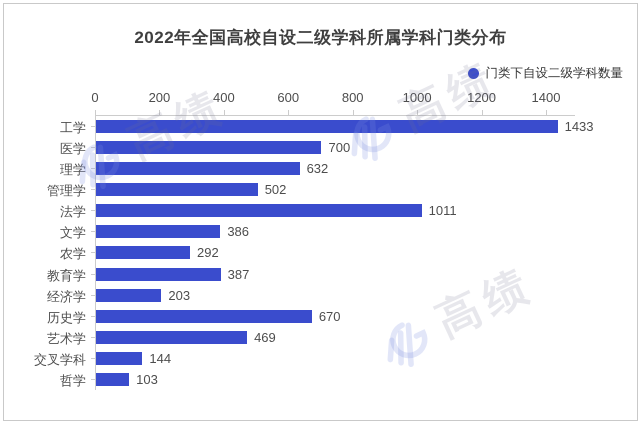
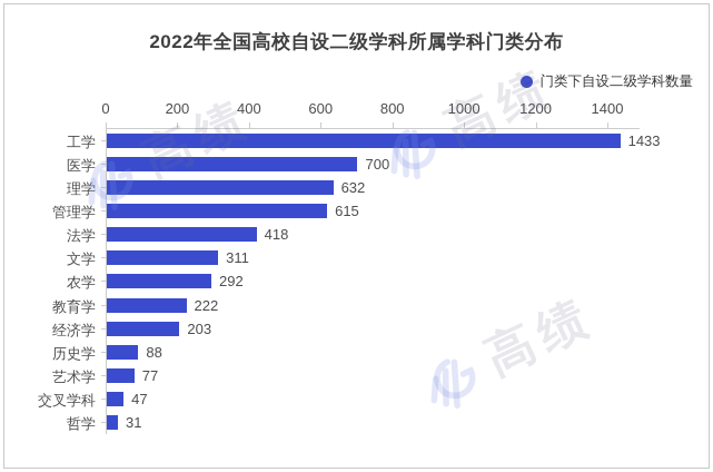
管理学: 502 -> 615
法学: 1011 -> 418
文学: 386 -> 311
教育学: 387 -> 222
历史学: 670 -> 88
艺术学: 469 -> 77
交叉学科: 144 -> 47
哲学: 103 -> 31
